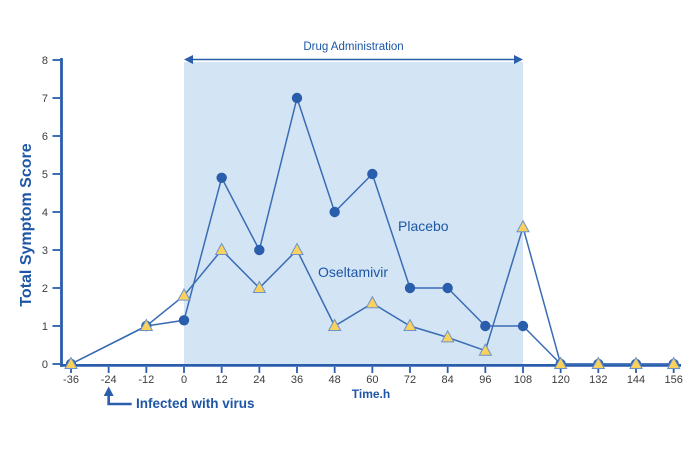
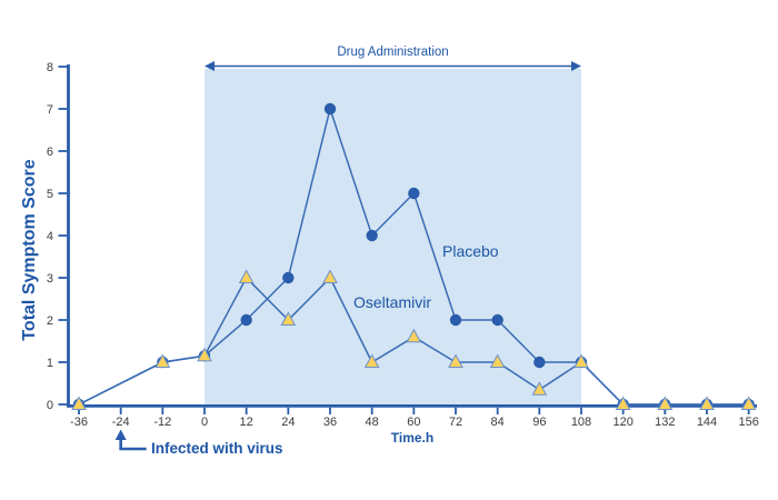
Oseltamivir/0: 1.8 -> 1.1
Placebo/12: 4.9 -> 2.0
Oseltamivir/84: 0.7 -> 1.0
Oseltamivir/108: 3.6 -> 1.0
